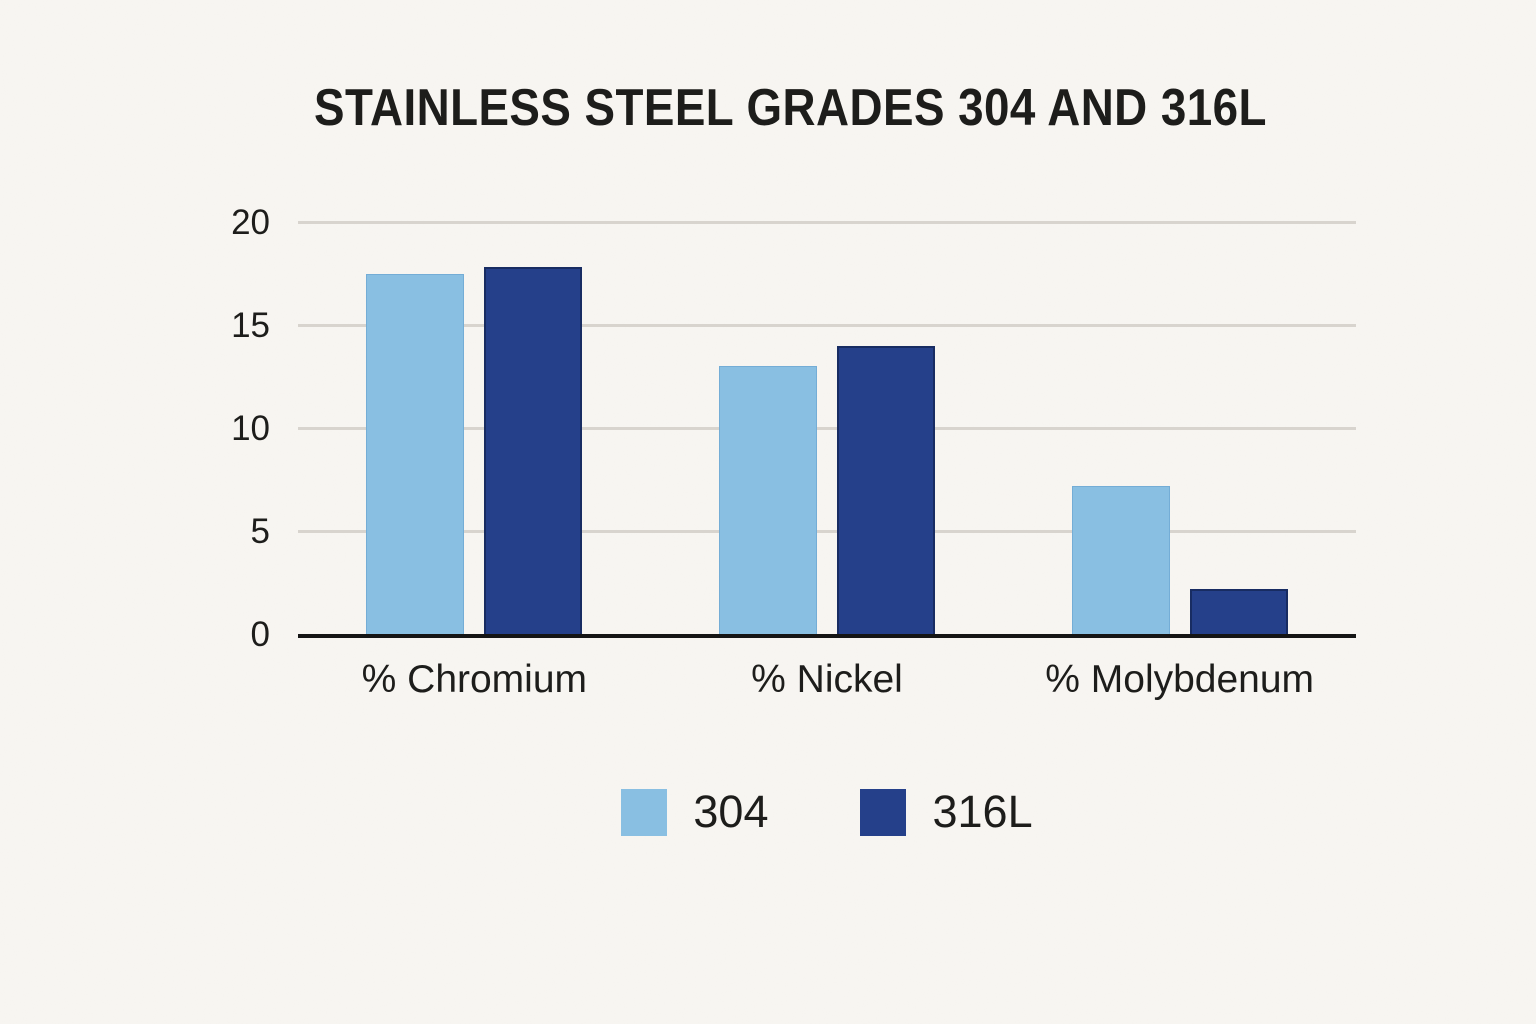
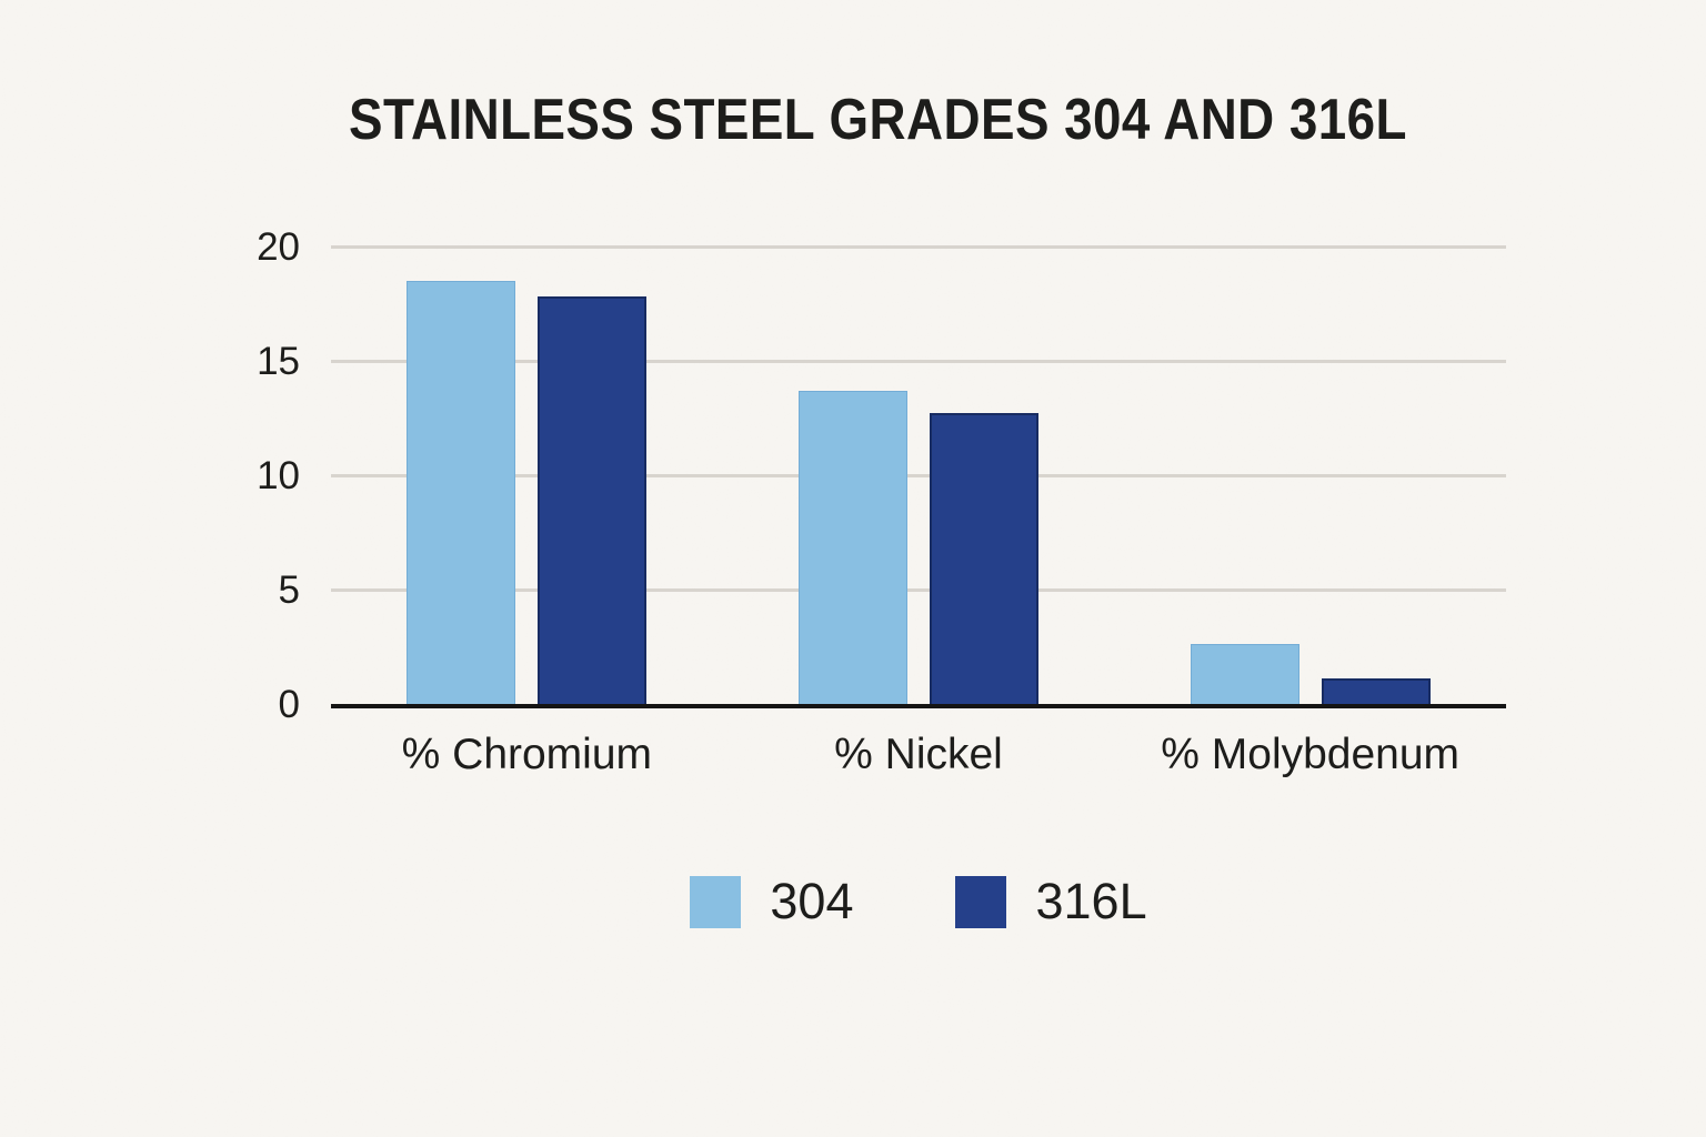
304/% Chromium: 17.5 -> 18.5
304/% Nickel: 13.0 -> 13.7
316L/% Nickel: 14.0 -> 12.7
304/% Molybdenum: 7.2 -> 2.6
316L/% Molybdenum: 2.2 -> 1.1
